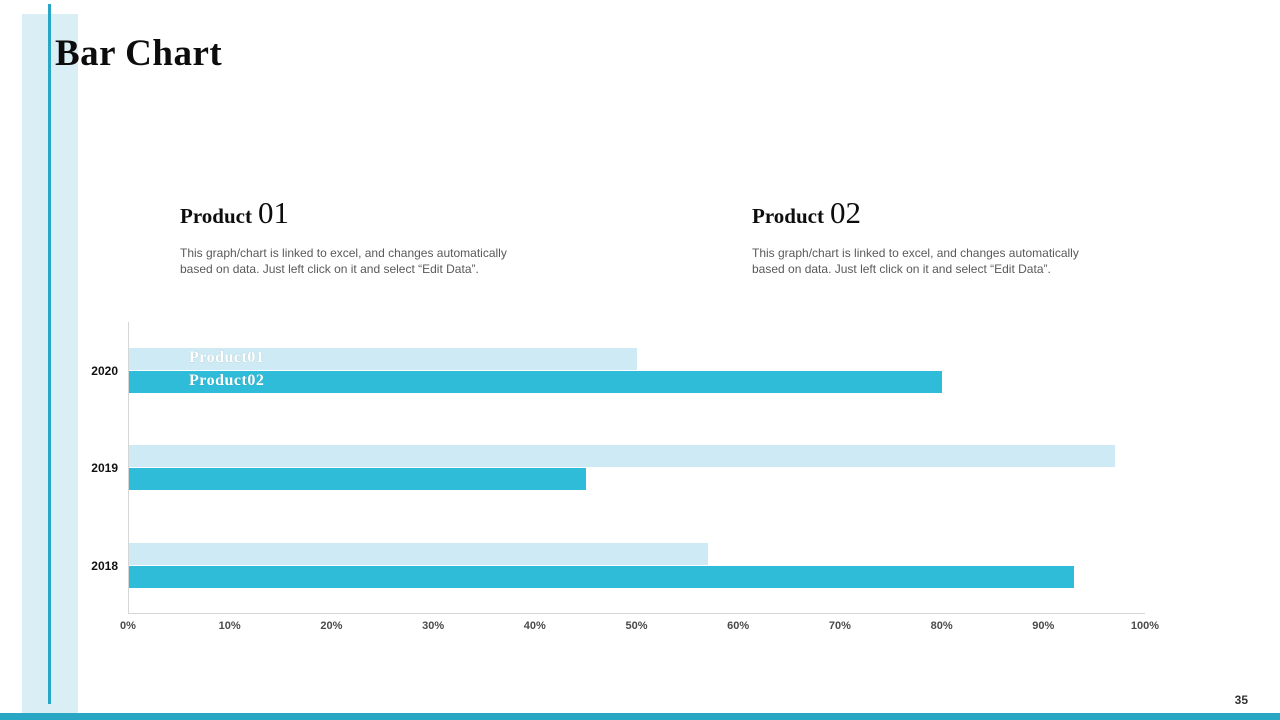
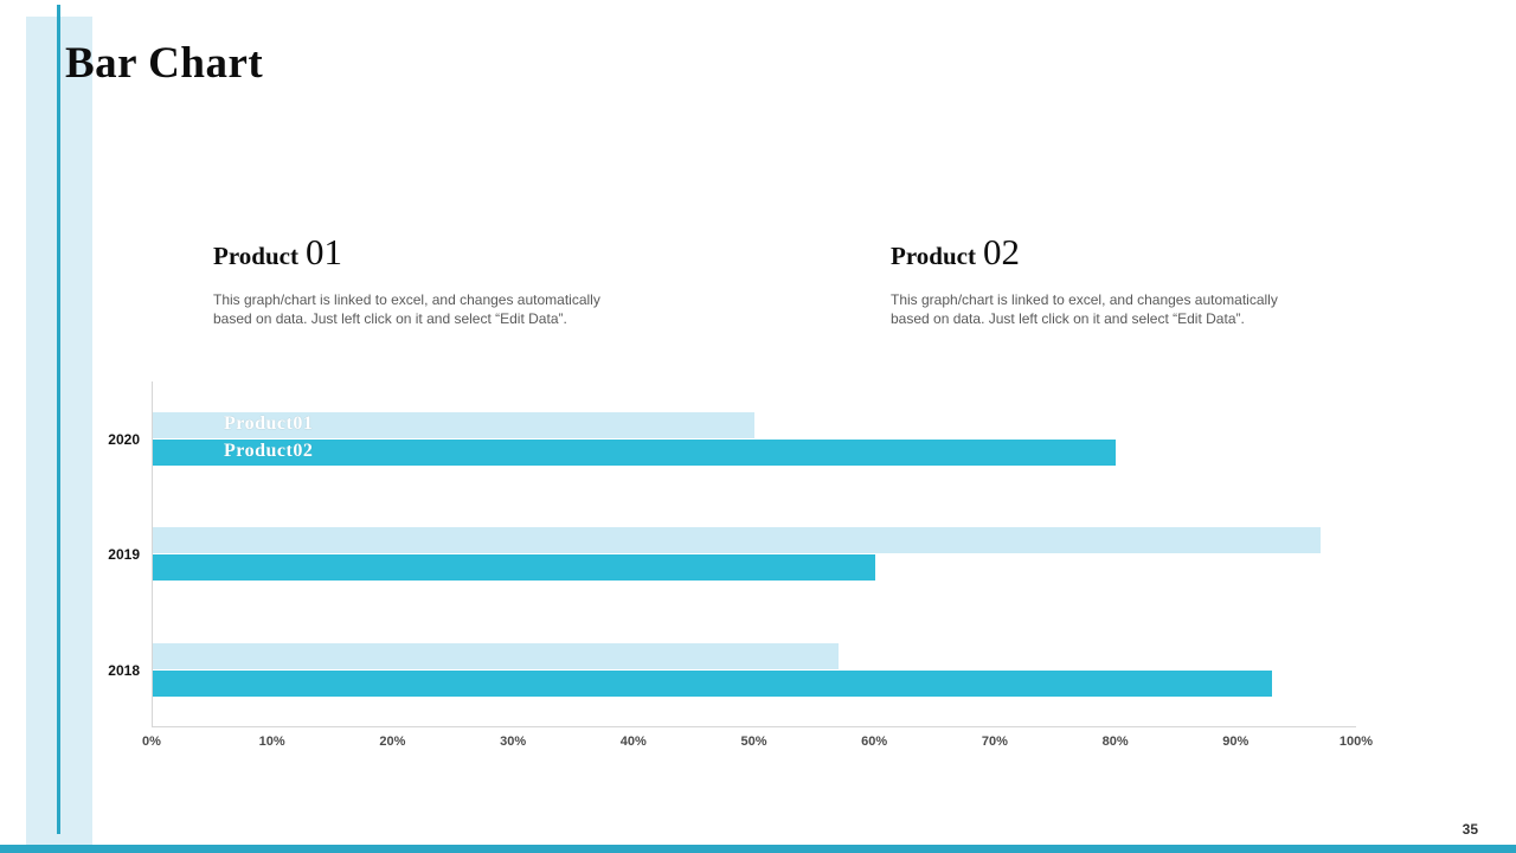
Product02/2019: 45% -> 60%
